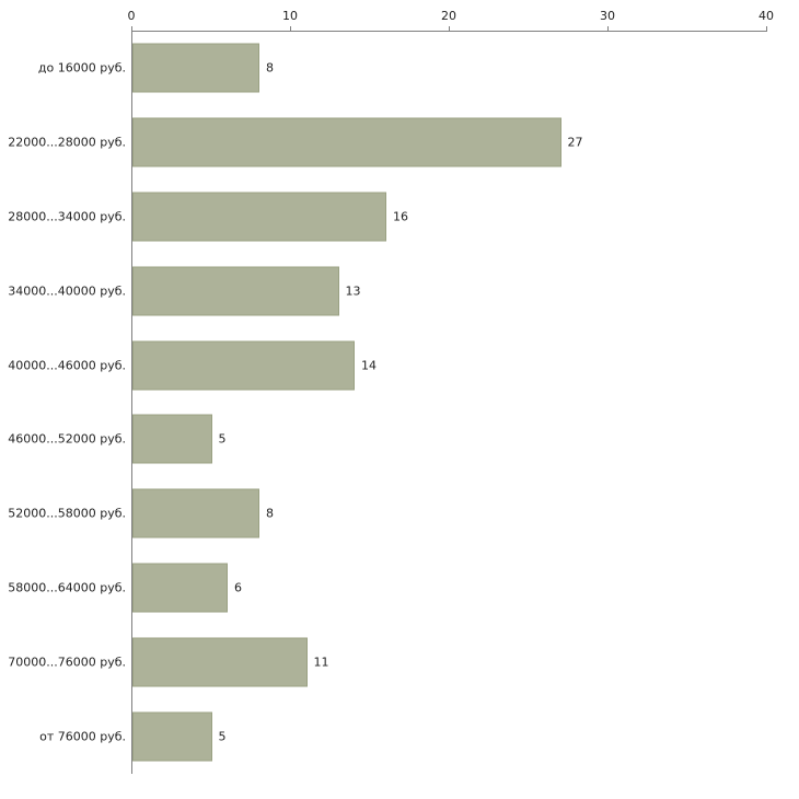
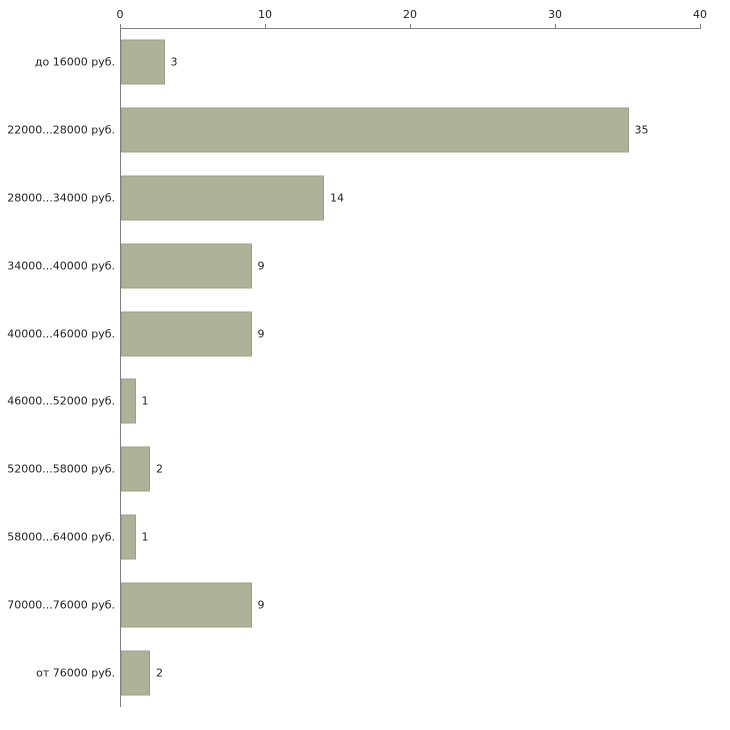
до 16000 руб.: 8 -> 3
22000...28000 руб.: 27 -> 35
28000...34000 руб.: 16 -> 14
34000...40000 руб.: 13 -> 9
40000...46000 руб.: 14 -> 9
46000...52000 руб.: 5 -> 1
52000...58000 руб.: 8 -> 2
58000...64000 руб.: 6 -> 1
70000...76000 руб.: 11 -> 9
от 76000 руб.: 5 -> 2
